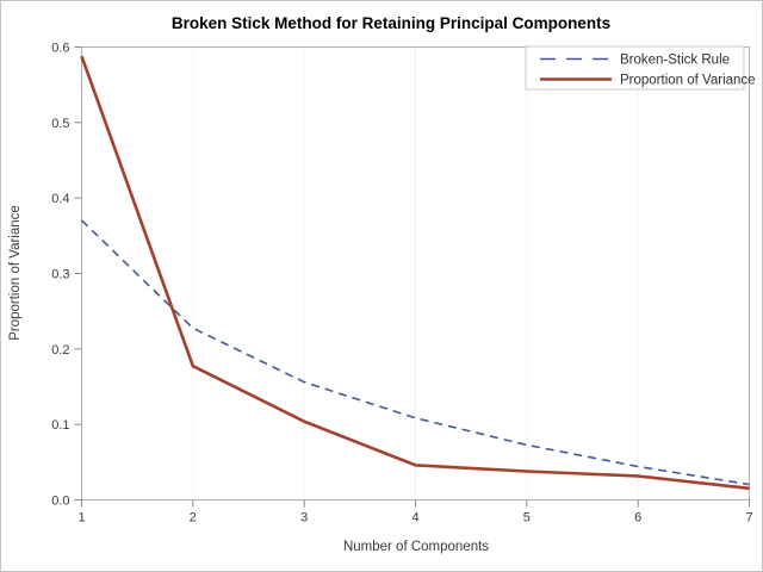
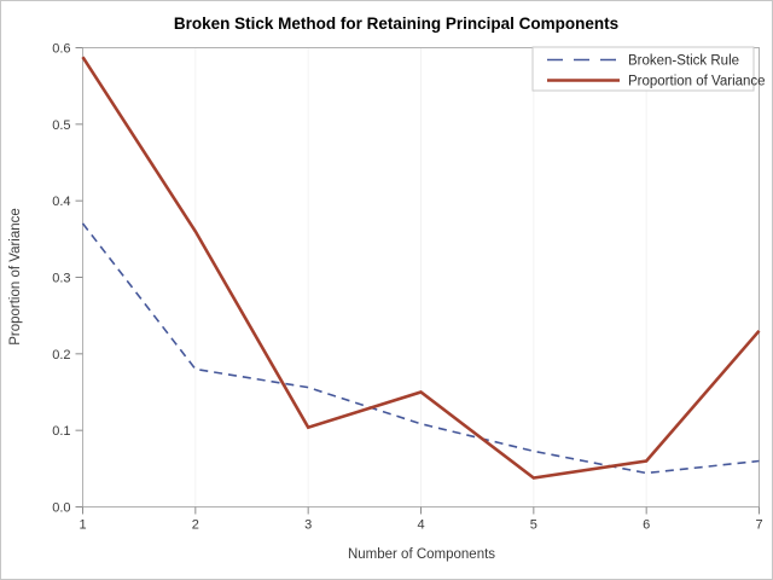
Broken-Stick Rule/2: 0.23 -> 0.18
Proportion of Variance/2: 0.18 -> 0.36
Proportion of Variance/4: 0.05 -> 0.15
Proportion of Variance/6: 0.03 -> 0.06
Broken-Stick Rule/7: 0.02 -> 0.06
Proportion of Variance/7: 0.02 -> 0.23
